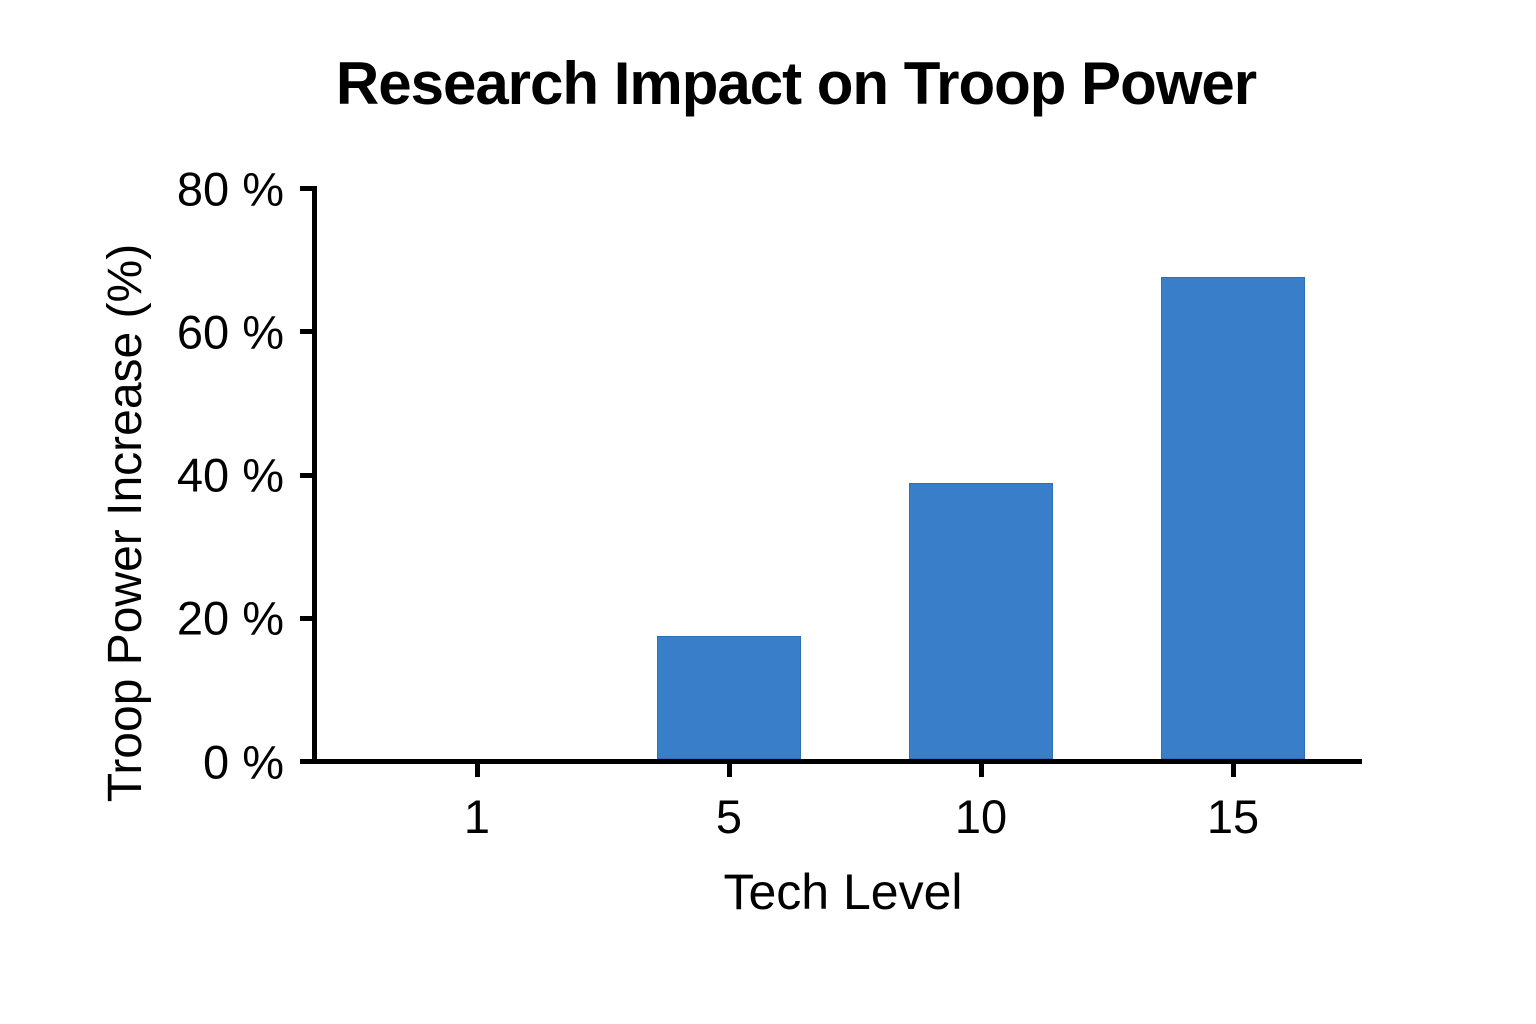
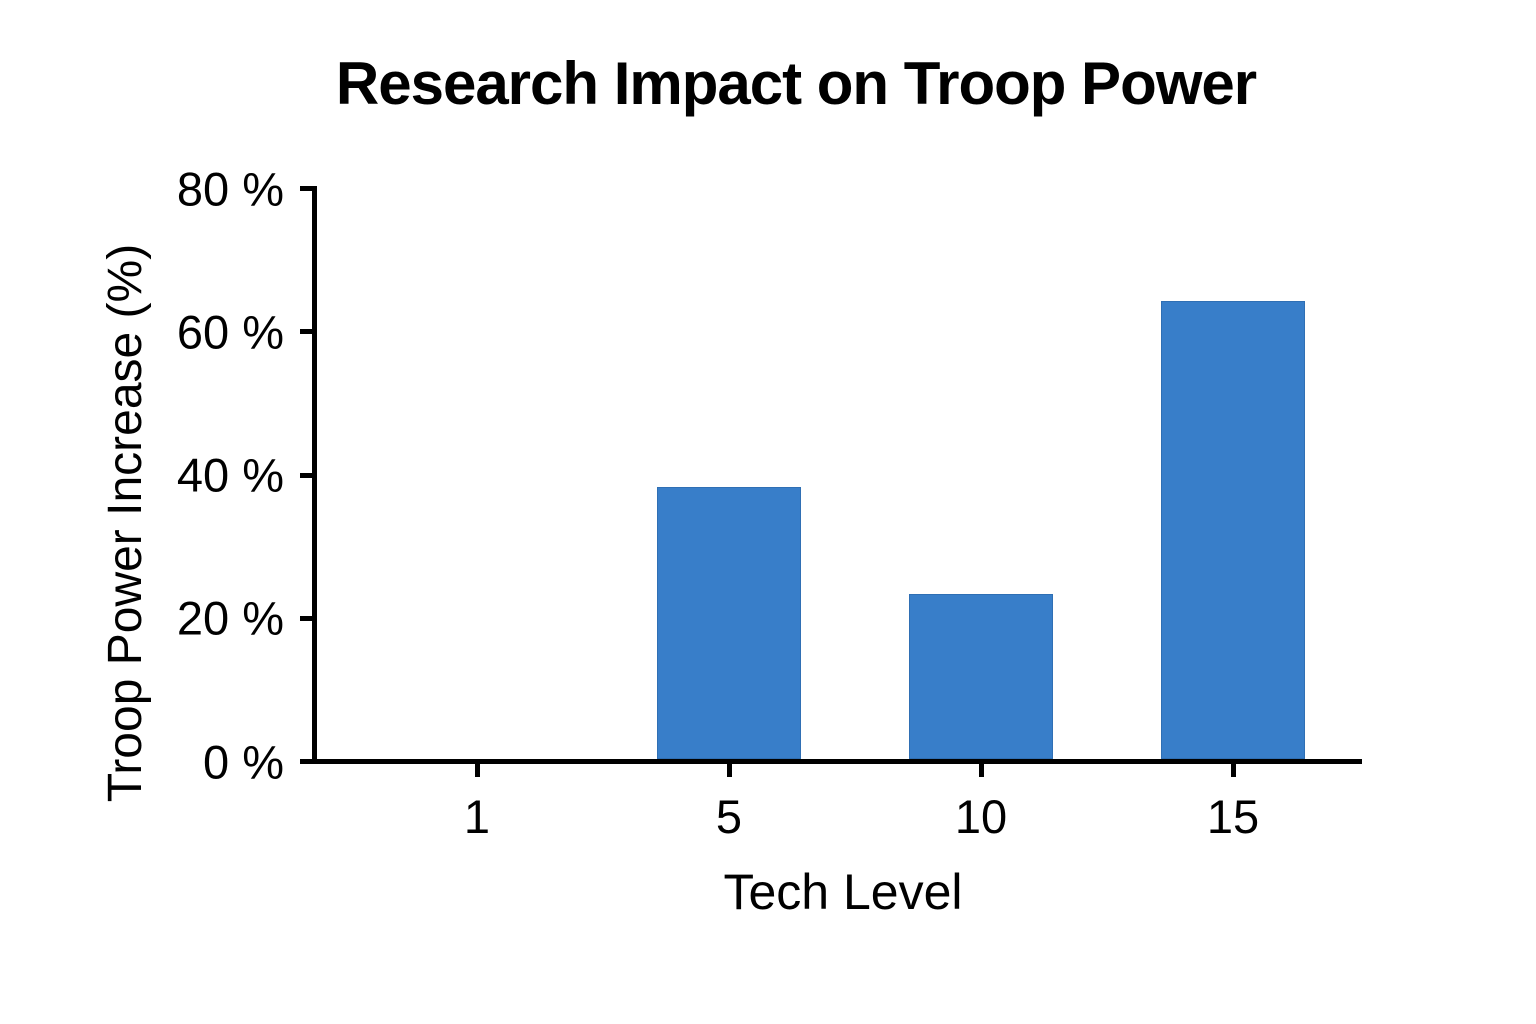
5: 17% -> 38%
10: 38% -> 23%
15: 67% -> 64%
